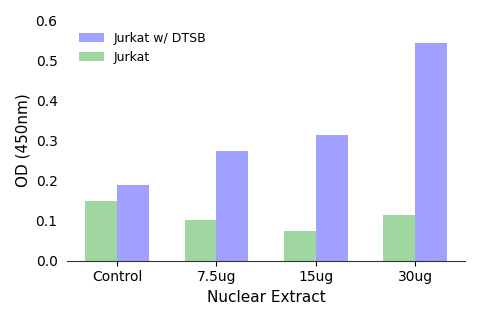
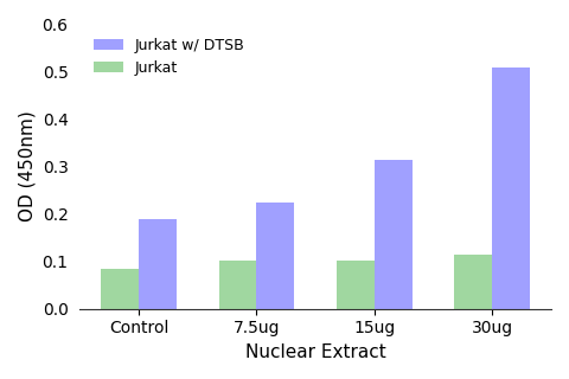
Jurkat/Control: 0.150 -> 0.085
Jurkat w/ DTSB/7.5ug: 0.275 -> 0.225
Jurkat/15ug: 0.075 -> 0.102
Jurkat w/ DTSB/30ug: 0.545 -> 0.510
